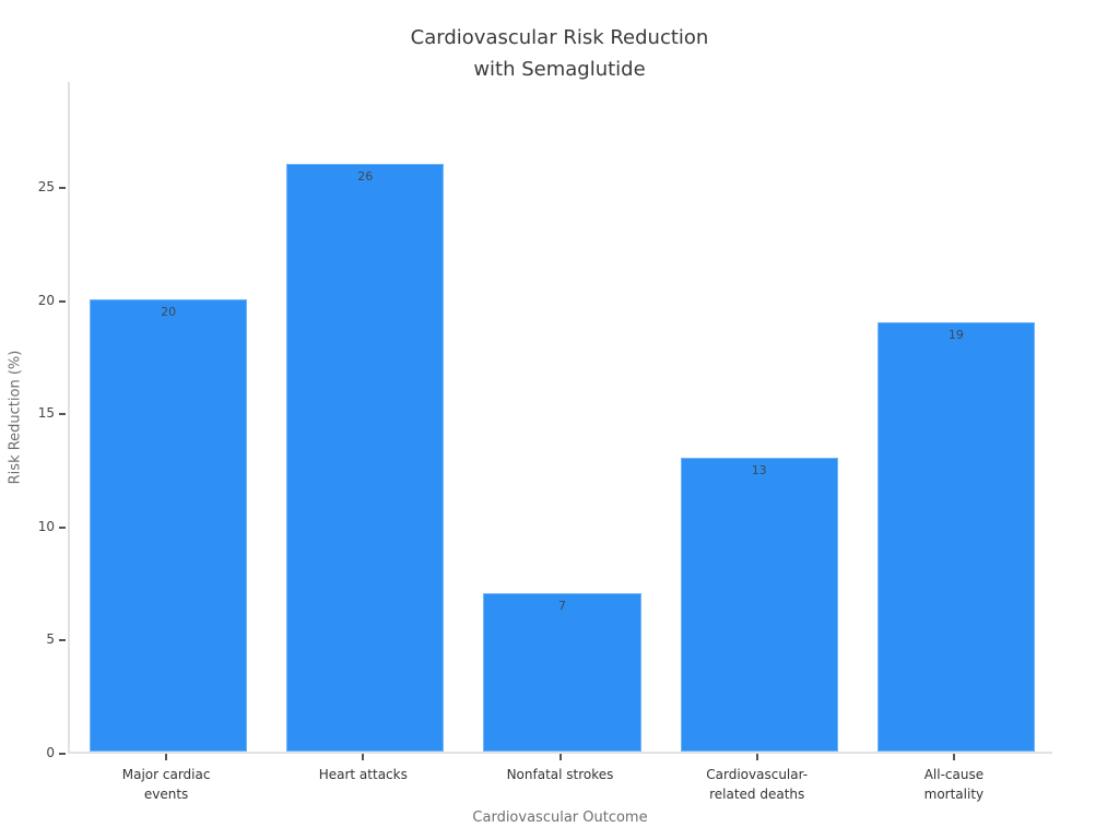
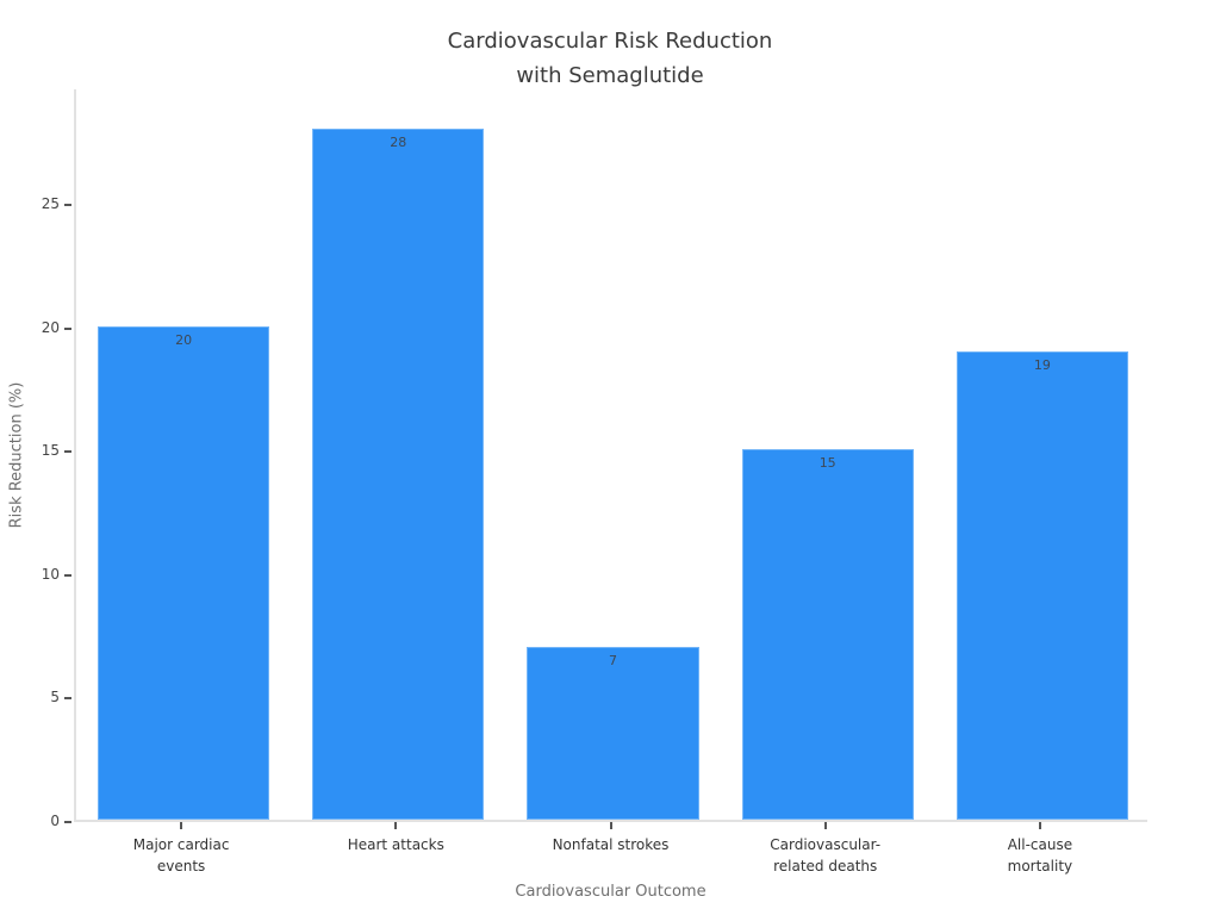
Heart attacks: 26 -> 28
Cardiovascular- related deaths: 13 -> 15
